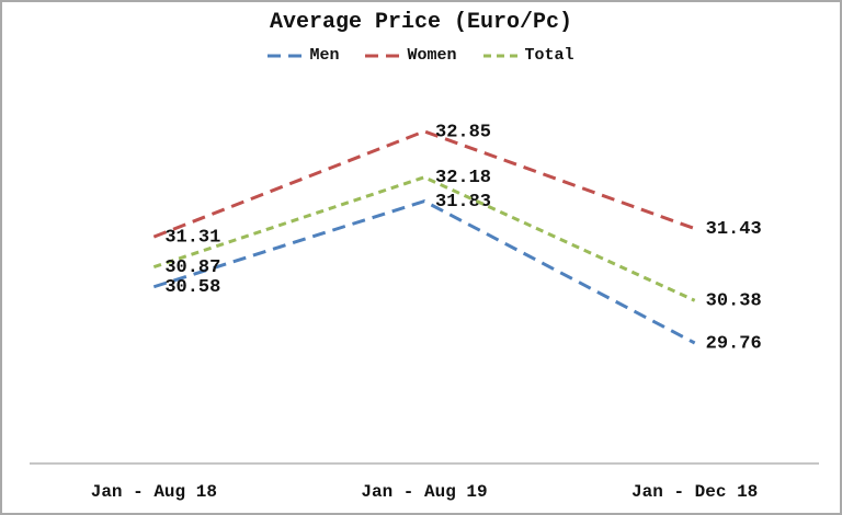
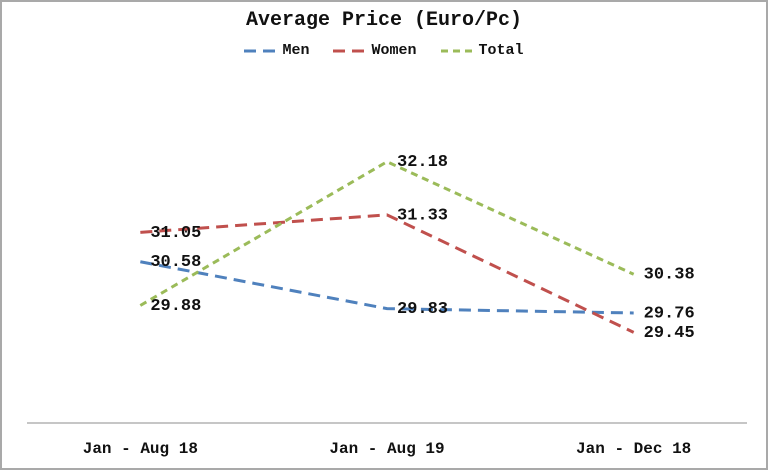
Women/Jan - Aug 18: 31.31 -> 31.05
Total/Jan - Aug 18: 30.87 -> 29.88
Men/Jan - Aug 19: 31.83 -> 29.83
Women/Jan - Aug 19: 32.85 -> 31.33
Women/Jan - Dec 18: 31.43 -> 29.45
